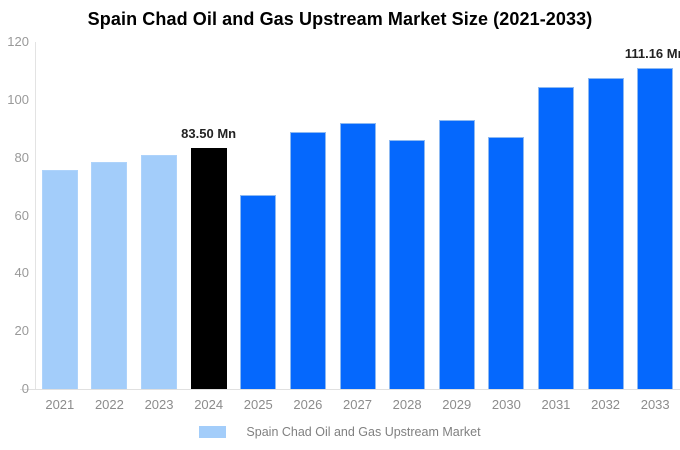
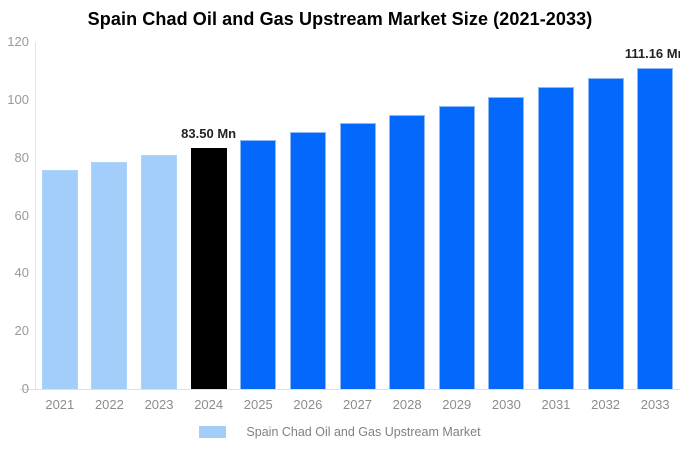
2025: 67 -> 86
2028: 86 -> 95
2029: 93 -> 98
2030: 87 -> 101
